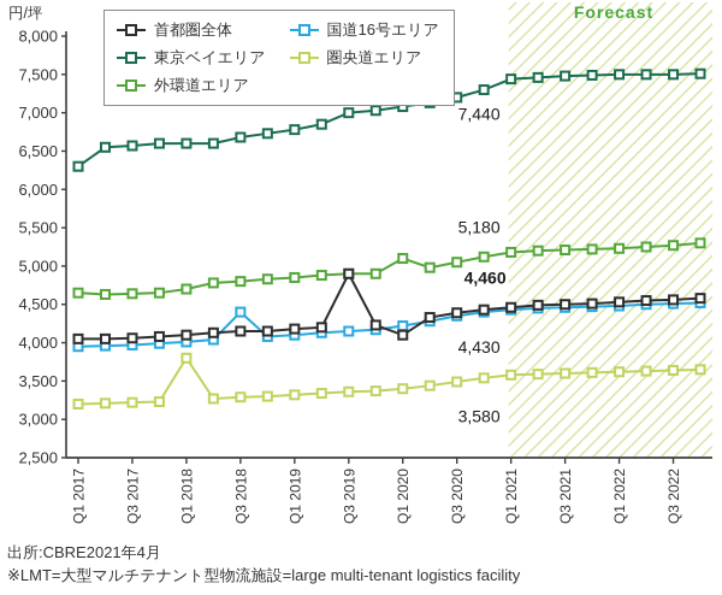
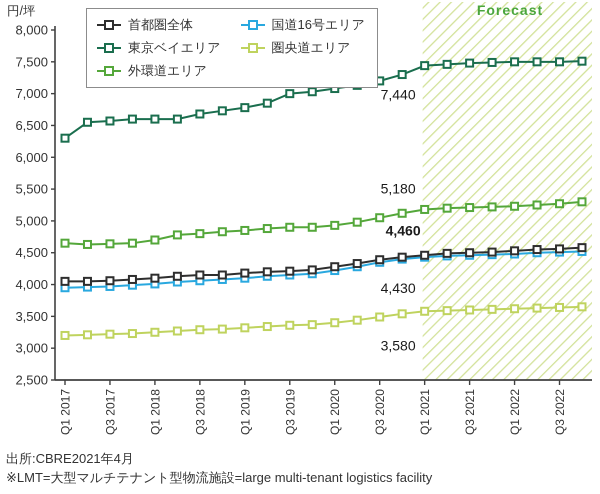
圏央道エリア/Q1 2018: 3800 -> 3200
国道16号エリア/Q3 2018: 4400 -> 4100
首都圏全体/Q3 2019: 4900 -> 4200
首都圏全体/Q1 2020: 4100 -> 4300
外環道エリア/Q1 2020: 5100 -> 4900
